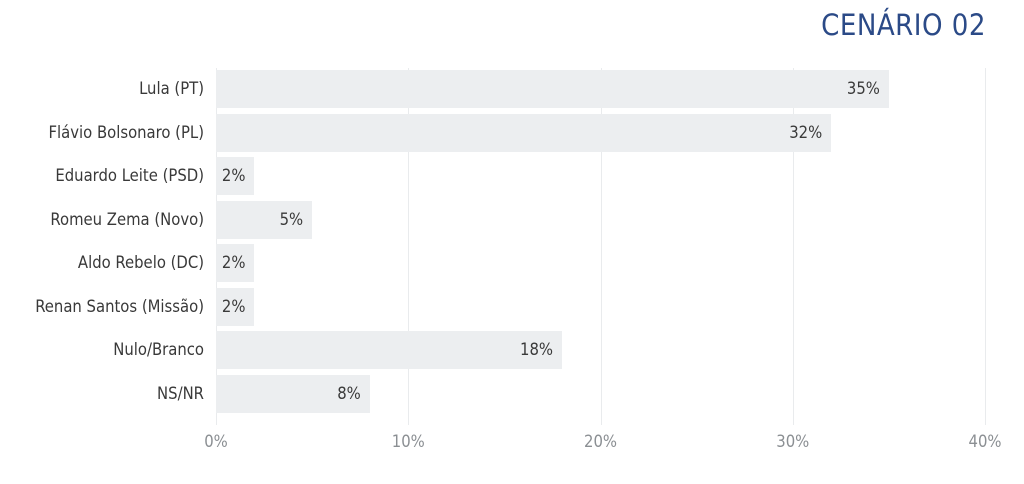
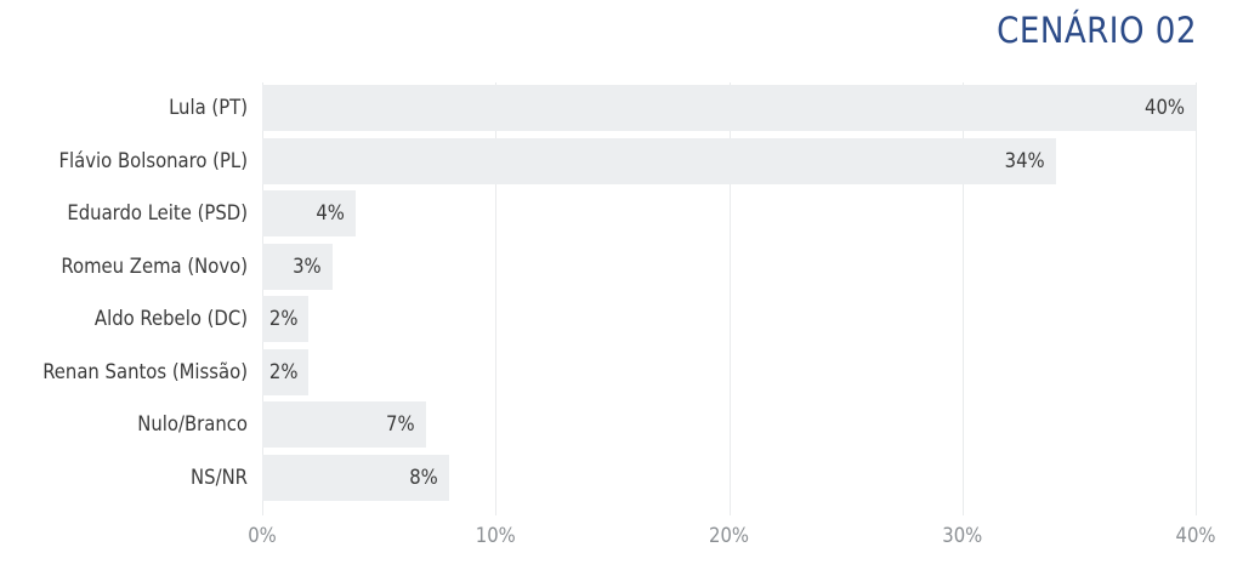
Lula (PT): 35% -> 40%
Flávio Bolsonaro (PL): 32% -> 34%
Eduardo Leite (PSD): 2% -> 4%
Romeu Zema (Novo): 5% -> 3%
Nulo/Branco: 18% -> 7%
